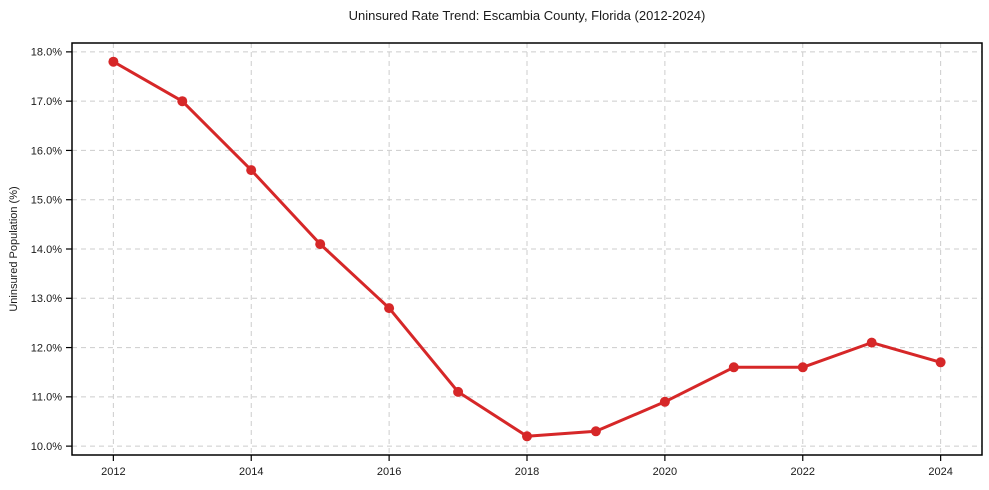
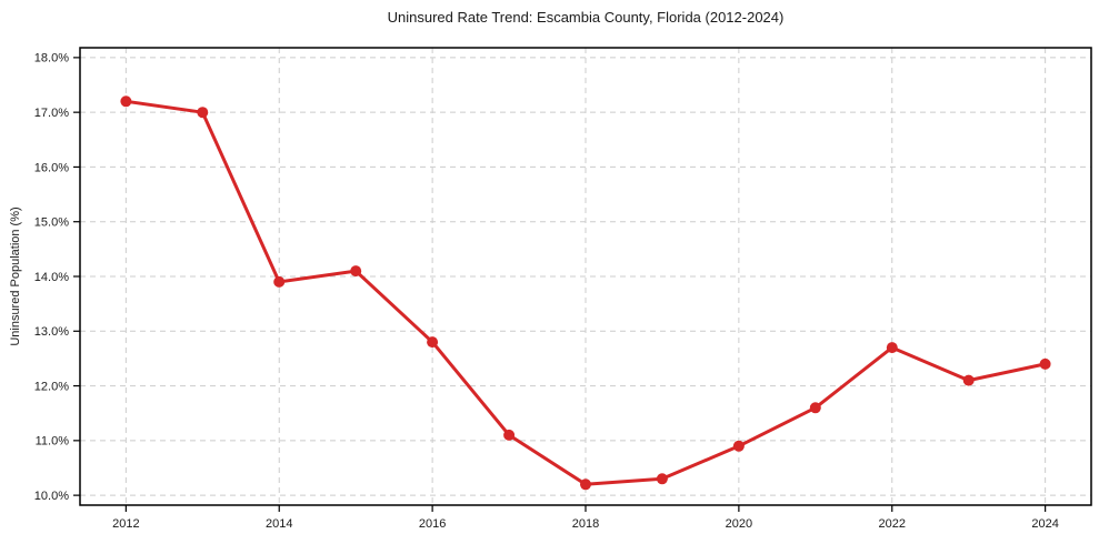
2012: 17.8% -> 17.2%
2014: 15.6% -> 13.9%
2022: 11.6% -> 12.7%
2024: 11.7% -> 12.4%
